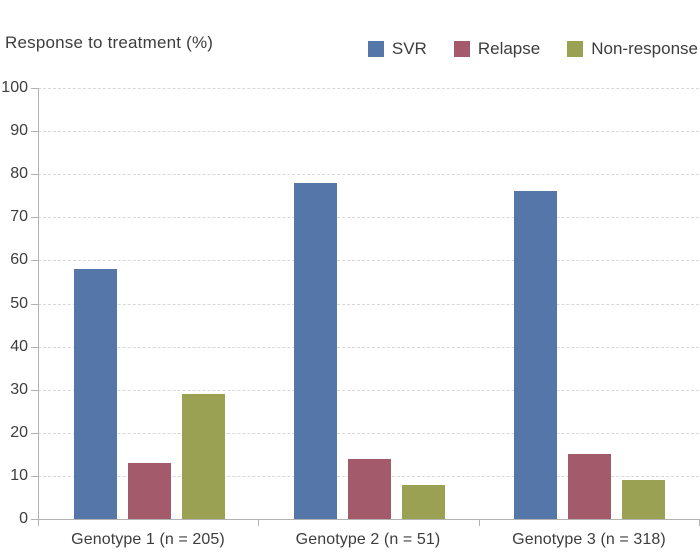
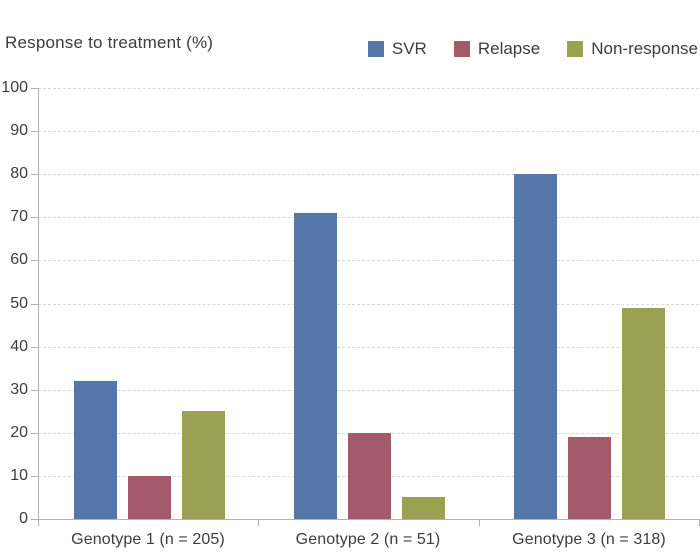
SVR/Genotype 1 (n = 205): 58 -> 32
Relapse/Genotype 1 (n = 205): 13 -> 10
Non-response/Genotype 1 (n = 205): 29 -> 25
SVR/Genotype 2 (n = 51): 78 -> 71
Relapse/Genotype 2 (n = 51): 14 -> 20
Non-response/Genotype 2 (n = 51): 8 -> 5
SVR/Genotype 3 (n = 318): 76 -> 80
Relapse/Genotype 3 (n = 318): 15 -> 19
Non-response/Genotype 3 (n = 318): 9 -> 49
